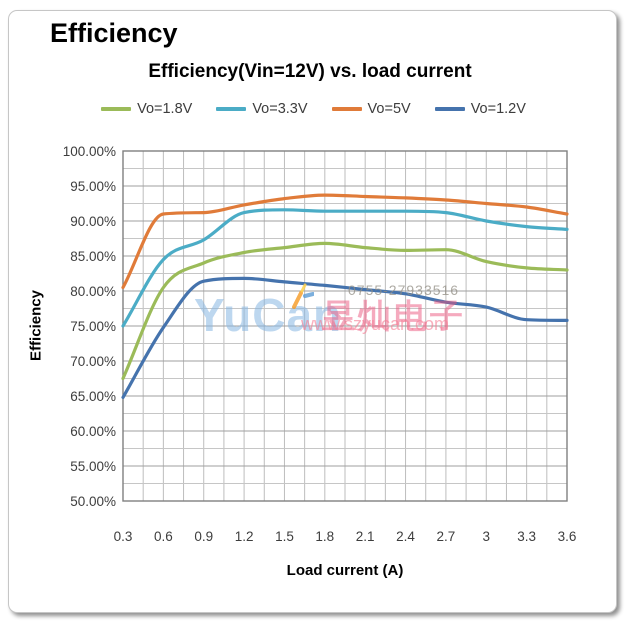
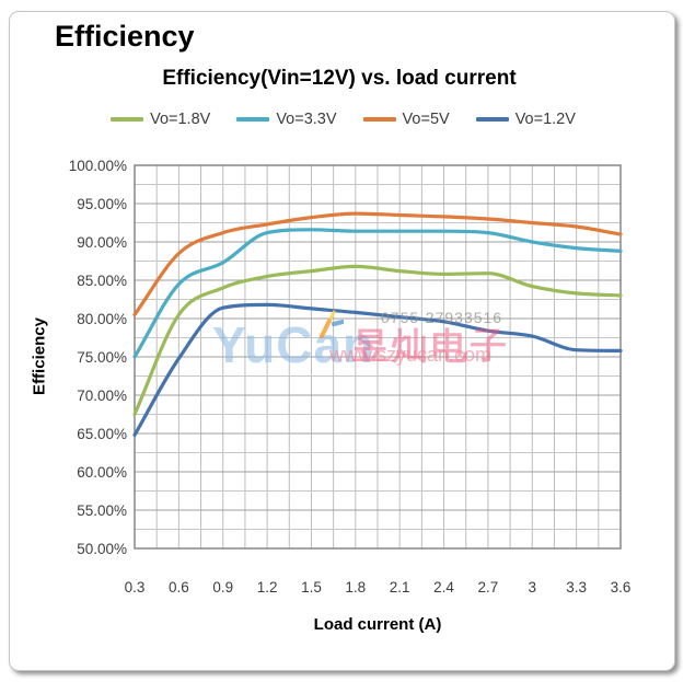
Vo=5V/0.6: 91% -> 88%
